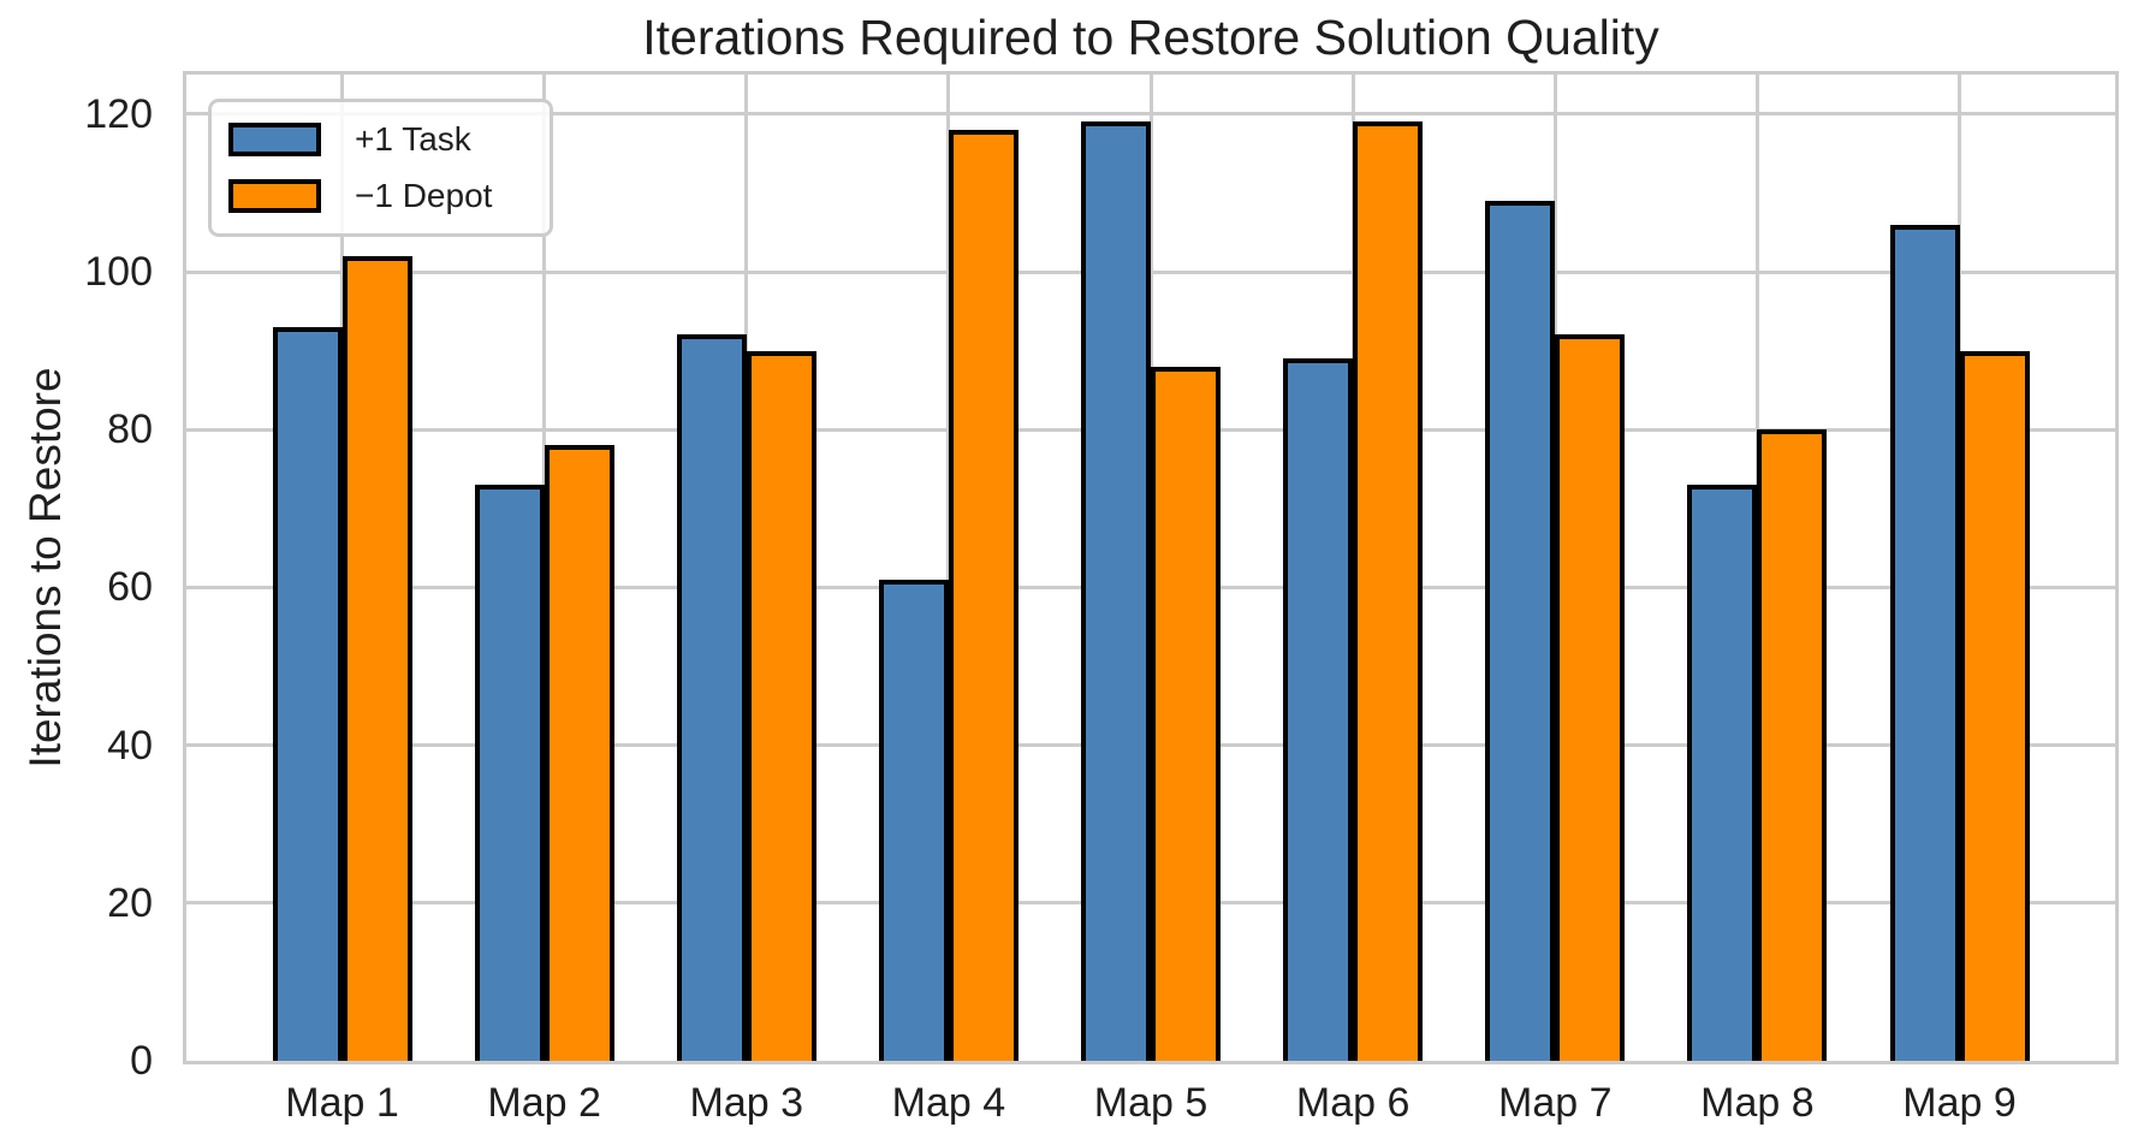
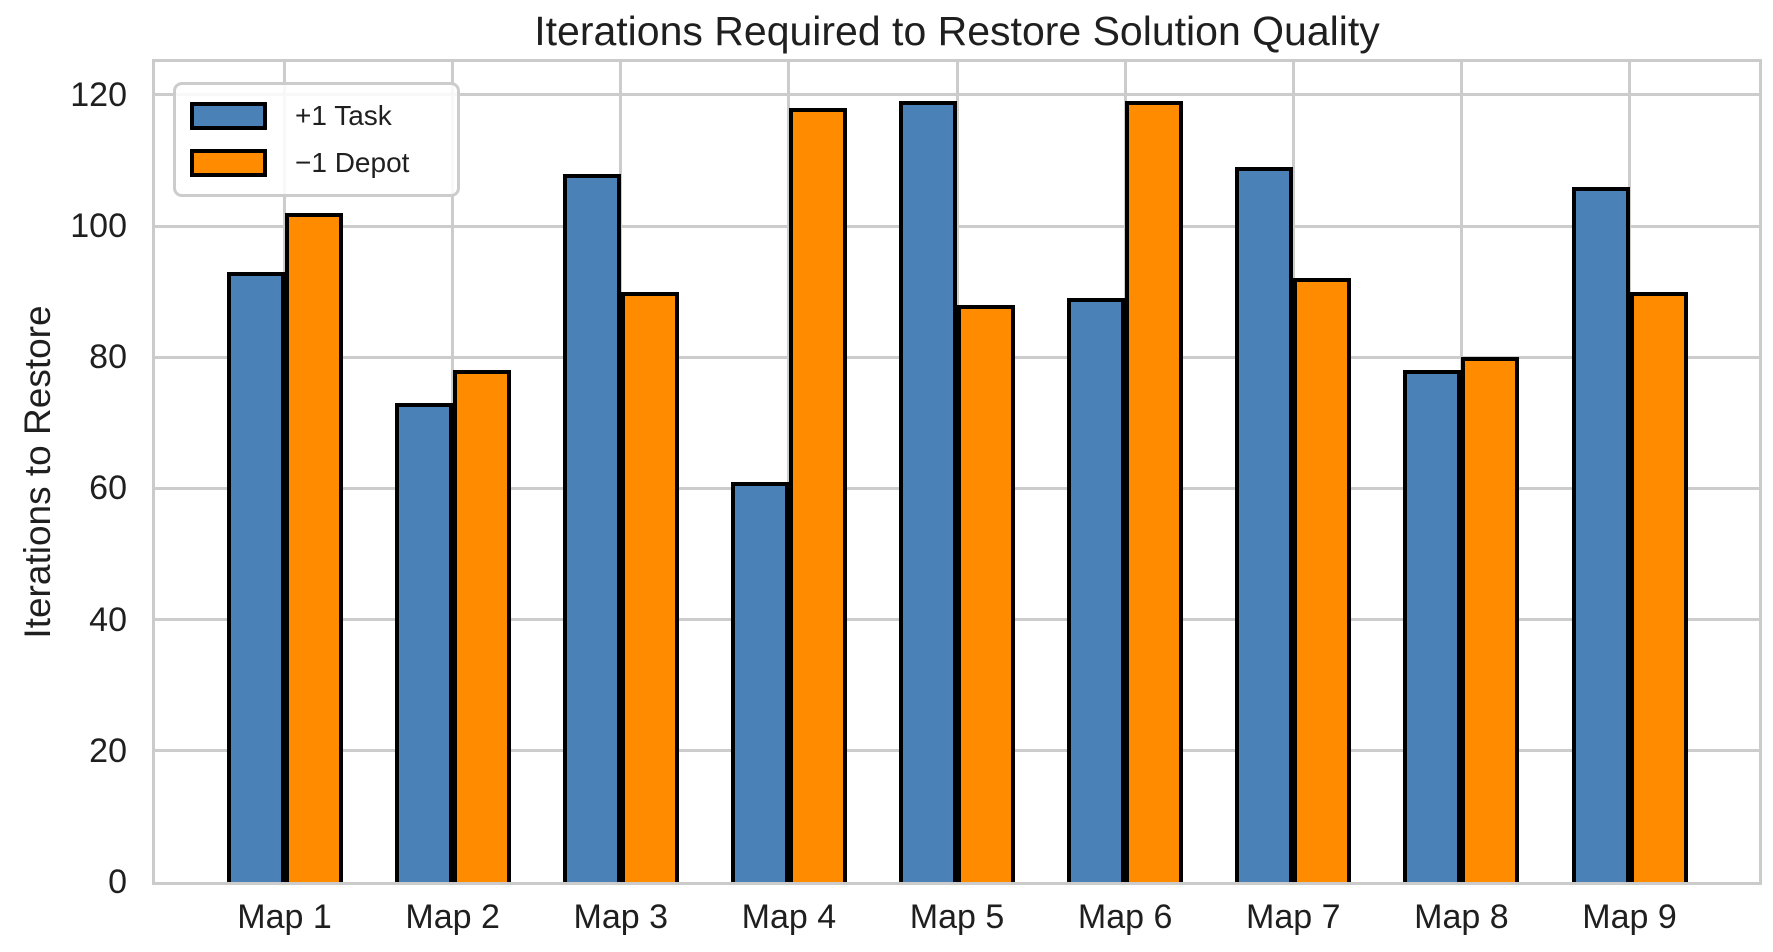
+1 Task/Map 3: 92 -> 108
+1 Task/Map 8: 73 -> 78
